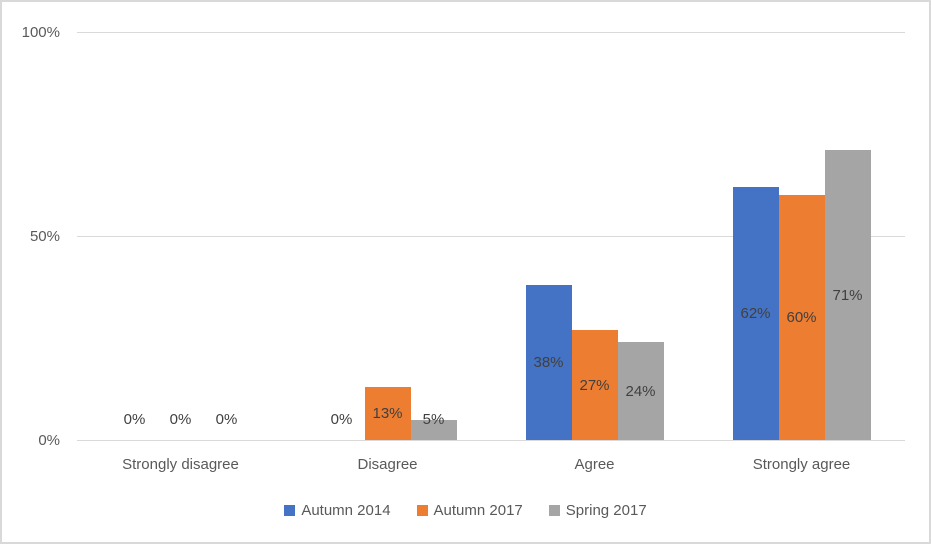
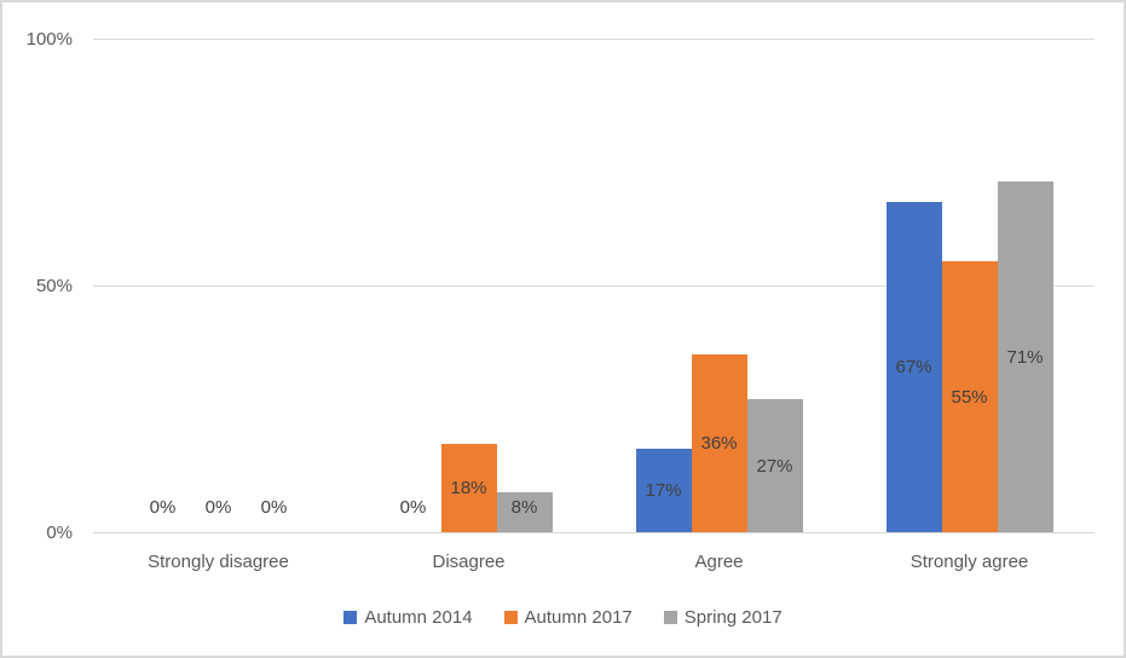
Autumn 2017/Disagree: 13% -> 18%
Spring 2017/Disagree: 5% -> 8%
Autumn 2014/Agree: 38% -> 17%
Autumn 2017/Agree: 27% -> 36%
Spring 2017/Agree: 24% -> 27%
Autumn 2014/Strongly agree: 62% -> 67%
Autumn 2017/Strongly agree: 60% -> 55%
